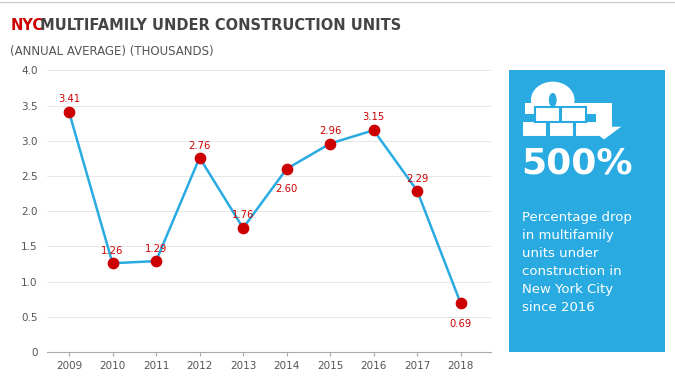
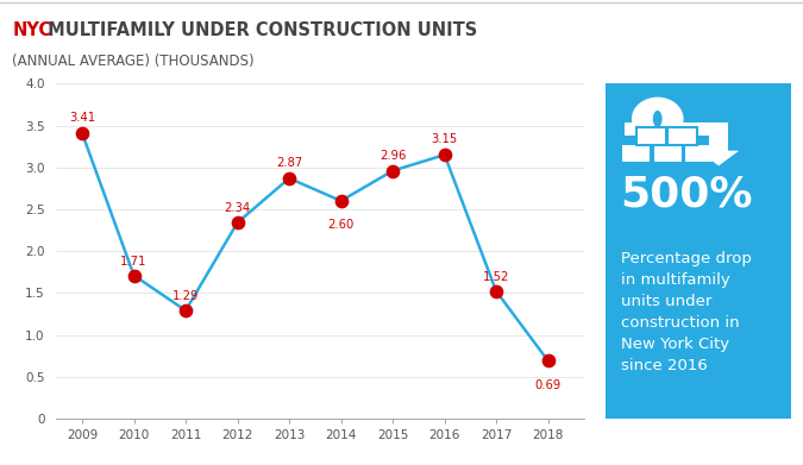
2010: 1.26 -> 1.71
2012: 2.76 -> 2.34
2013: 1.76 -> 2.87
2017: 2.29 -> 1.52
